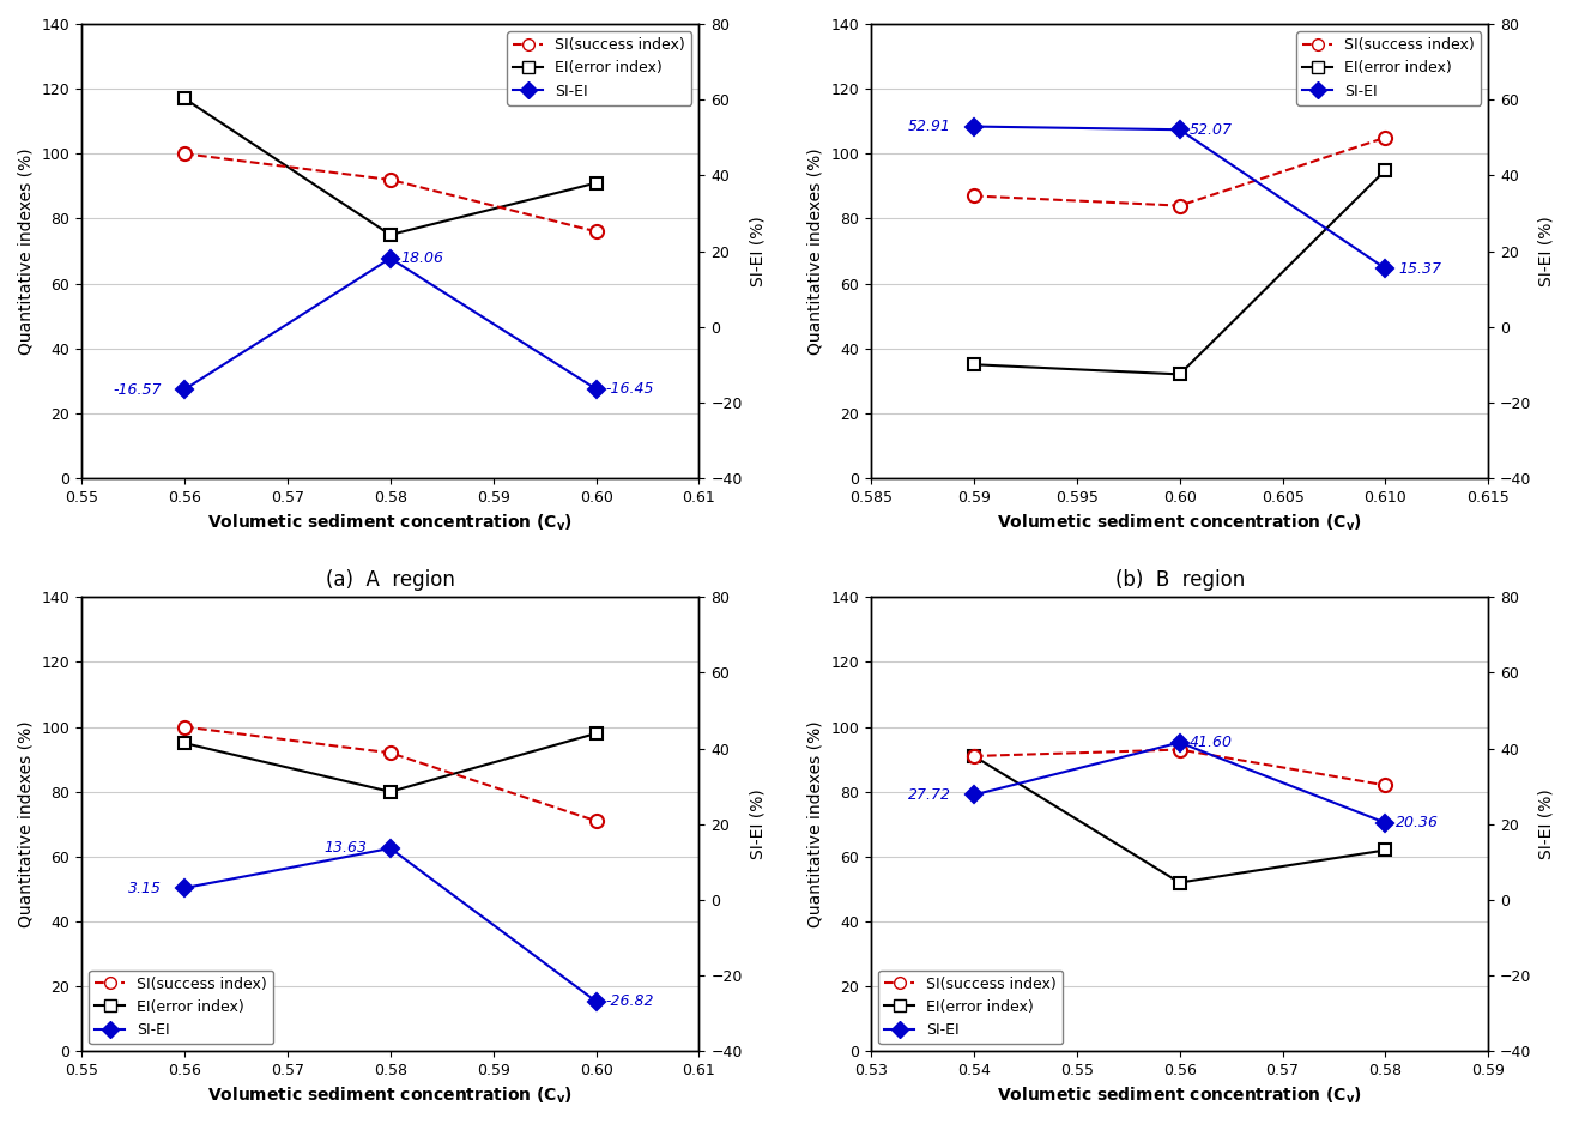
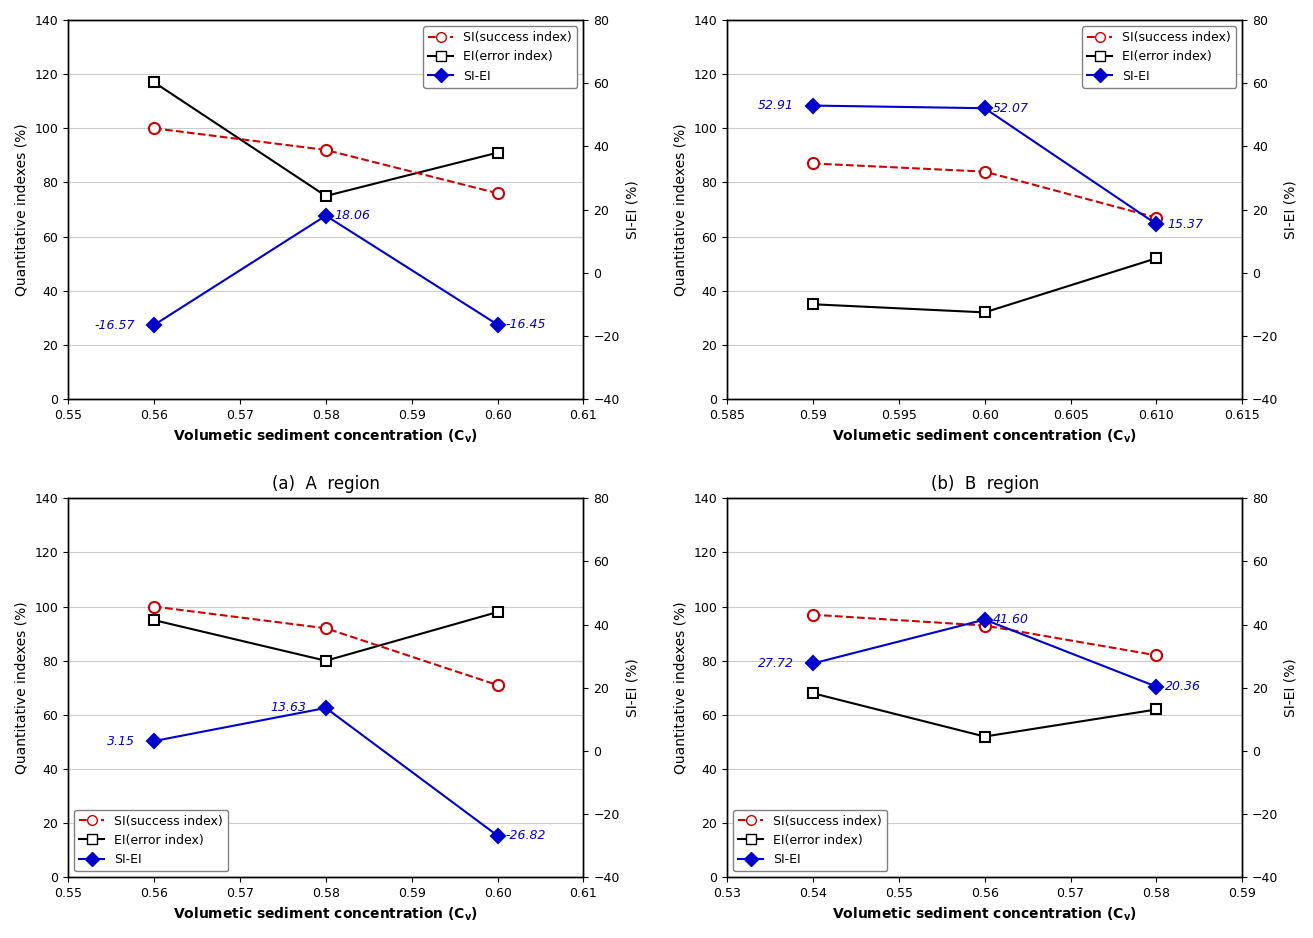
SI(success index)/0.610: 105 -> 67
EI(error index)/0.610: 95 -> 52
SI(success index)/0.54: 91 -> 97
EI(error index)/0.54: 91 -> 68
